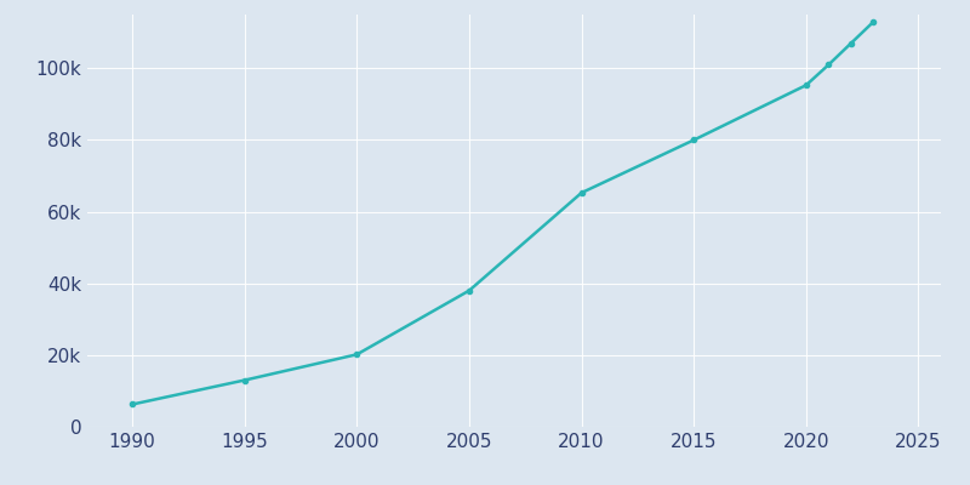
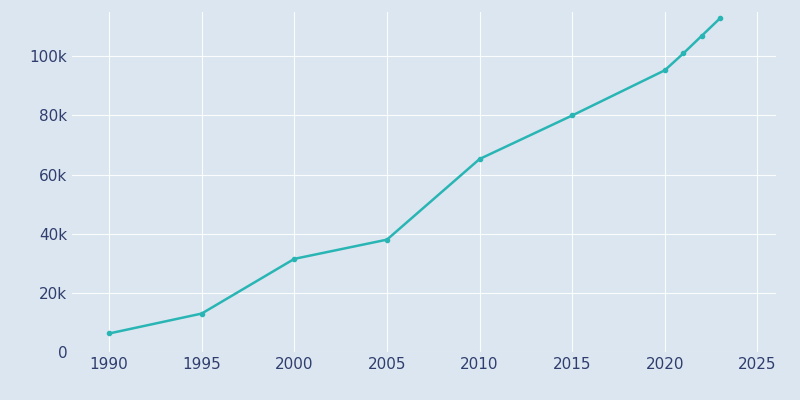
2000: 20.2k -> 31.5k
